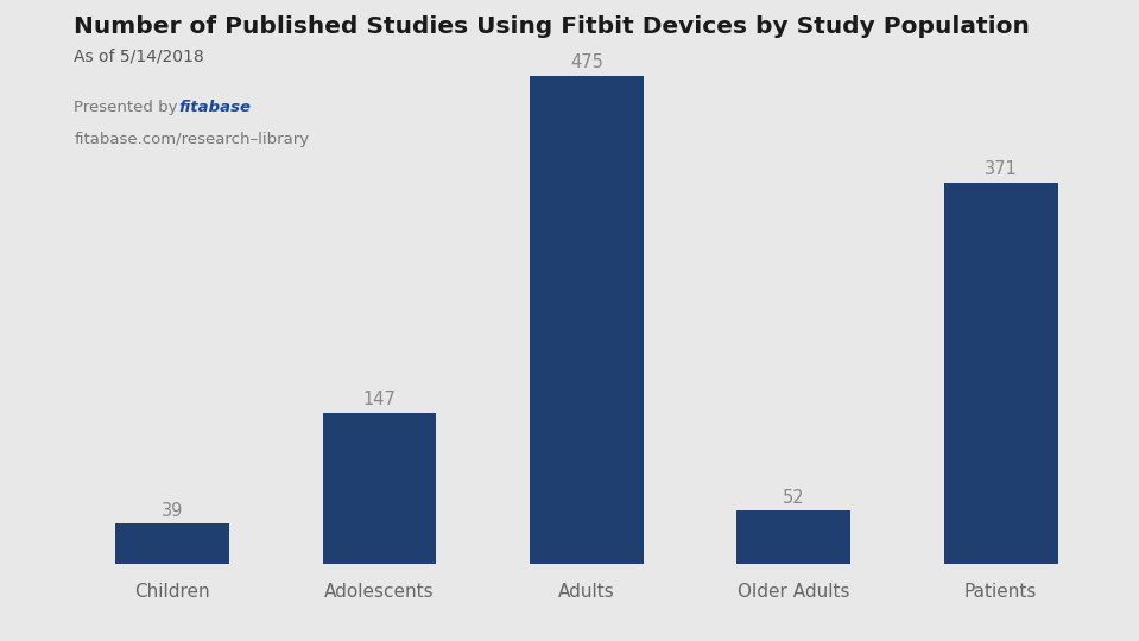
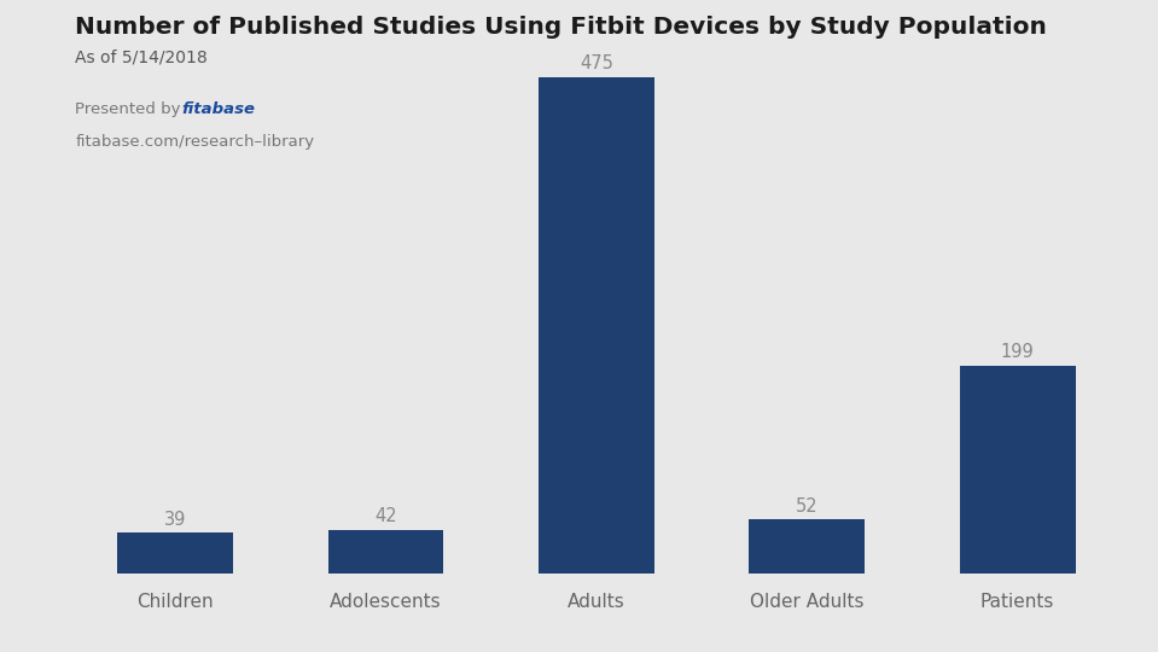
Adolescents: 147 -> 42
Patients: 371 -> 199
